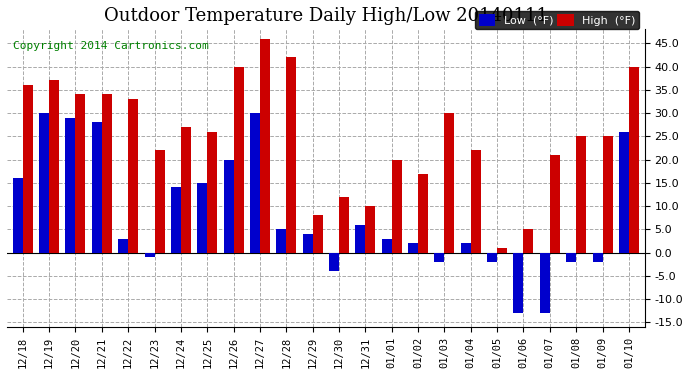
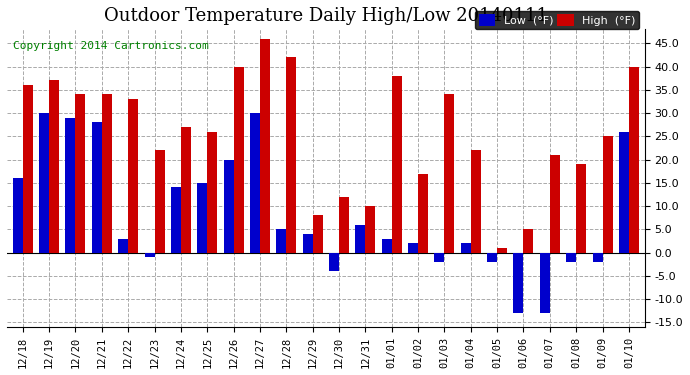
High (°F)/01/01: 20 -> 38
High (°F)/01/03: 30 -> 34
High (°F)/01/08: 25 -> 19
